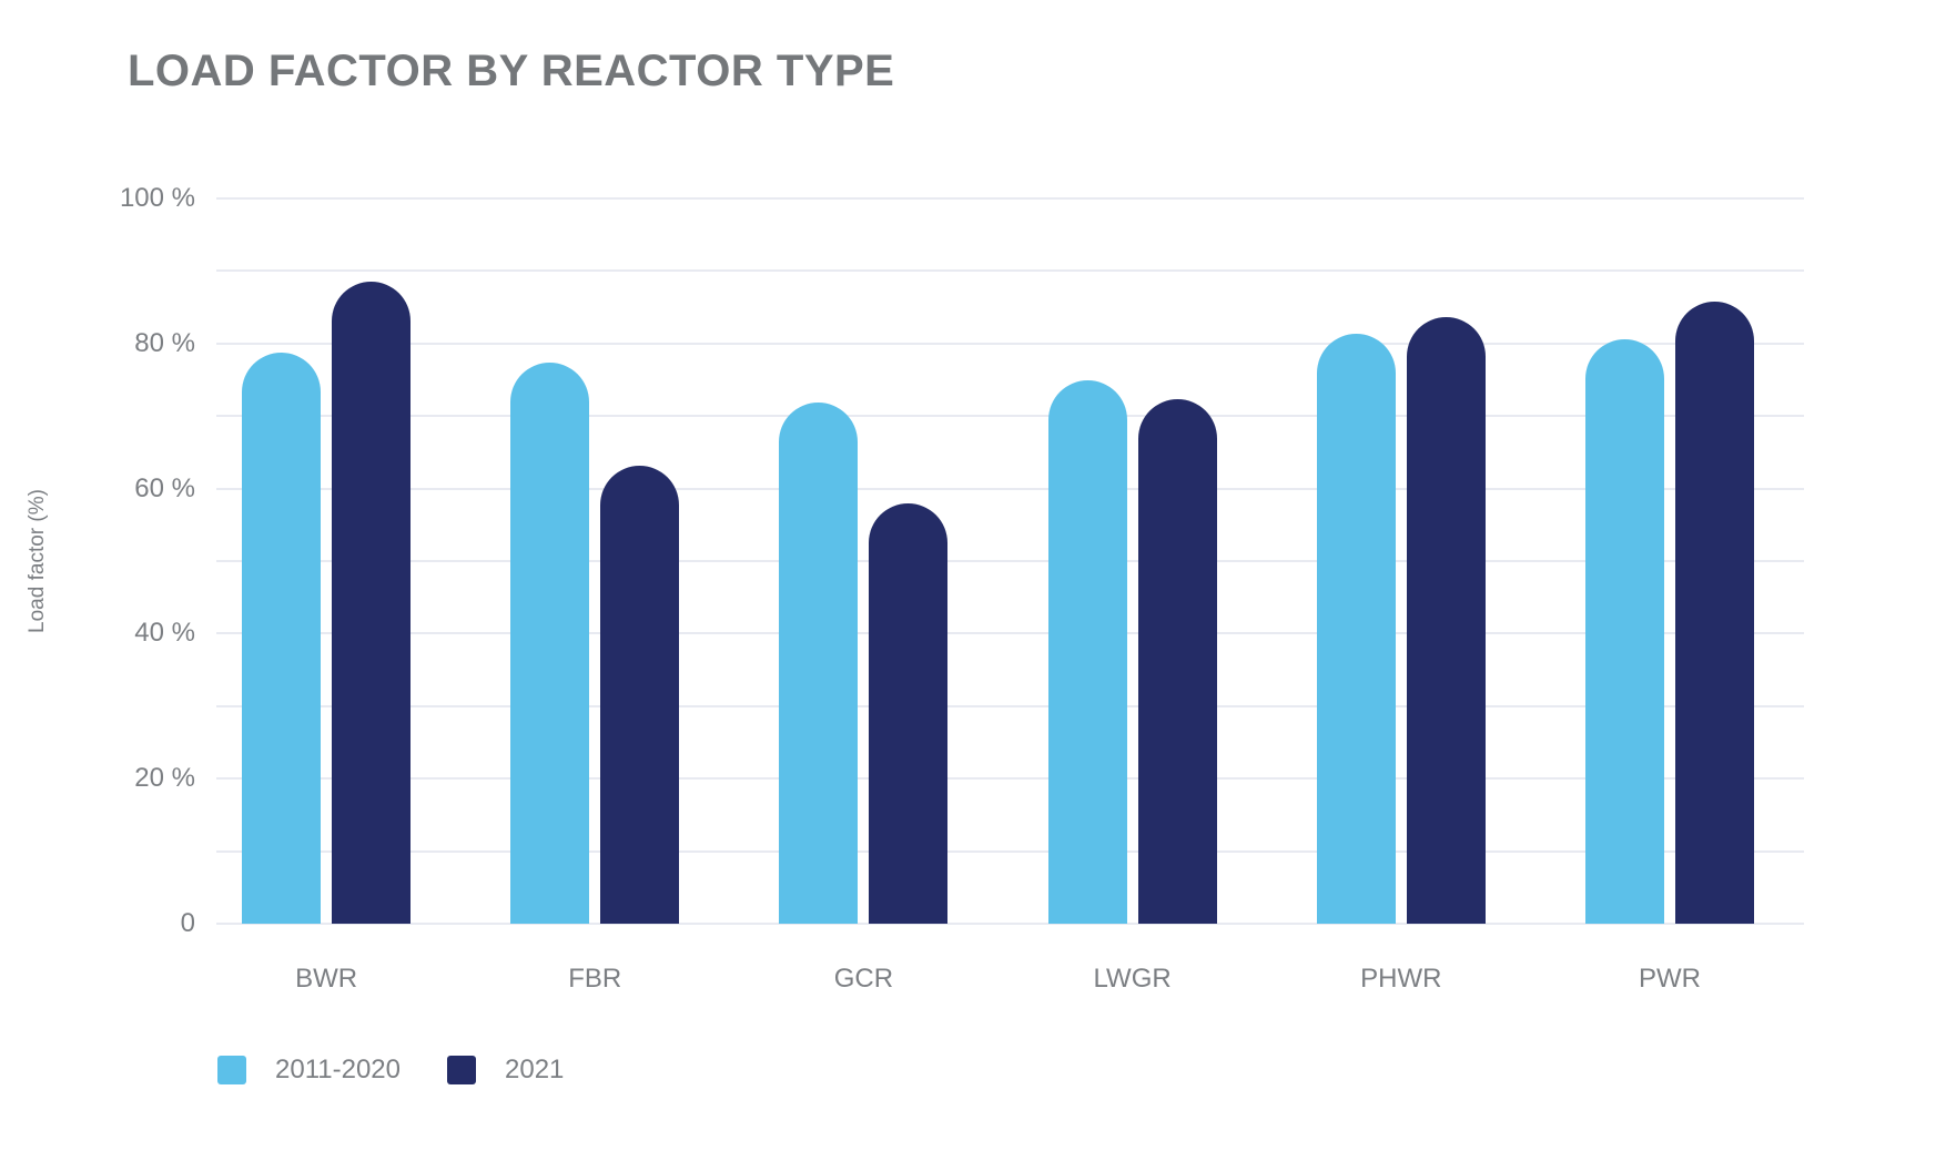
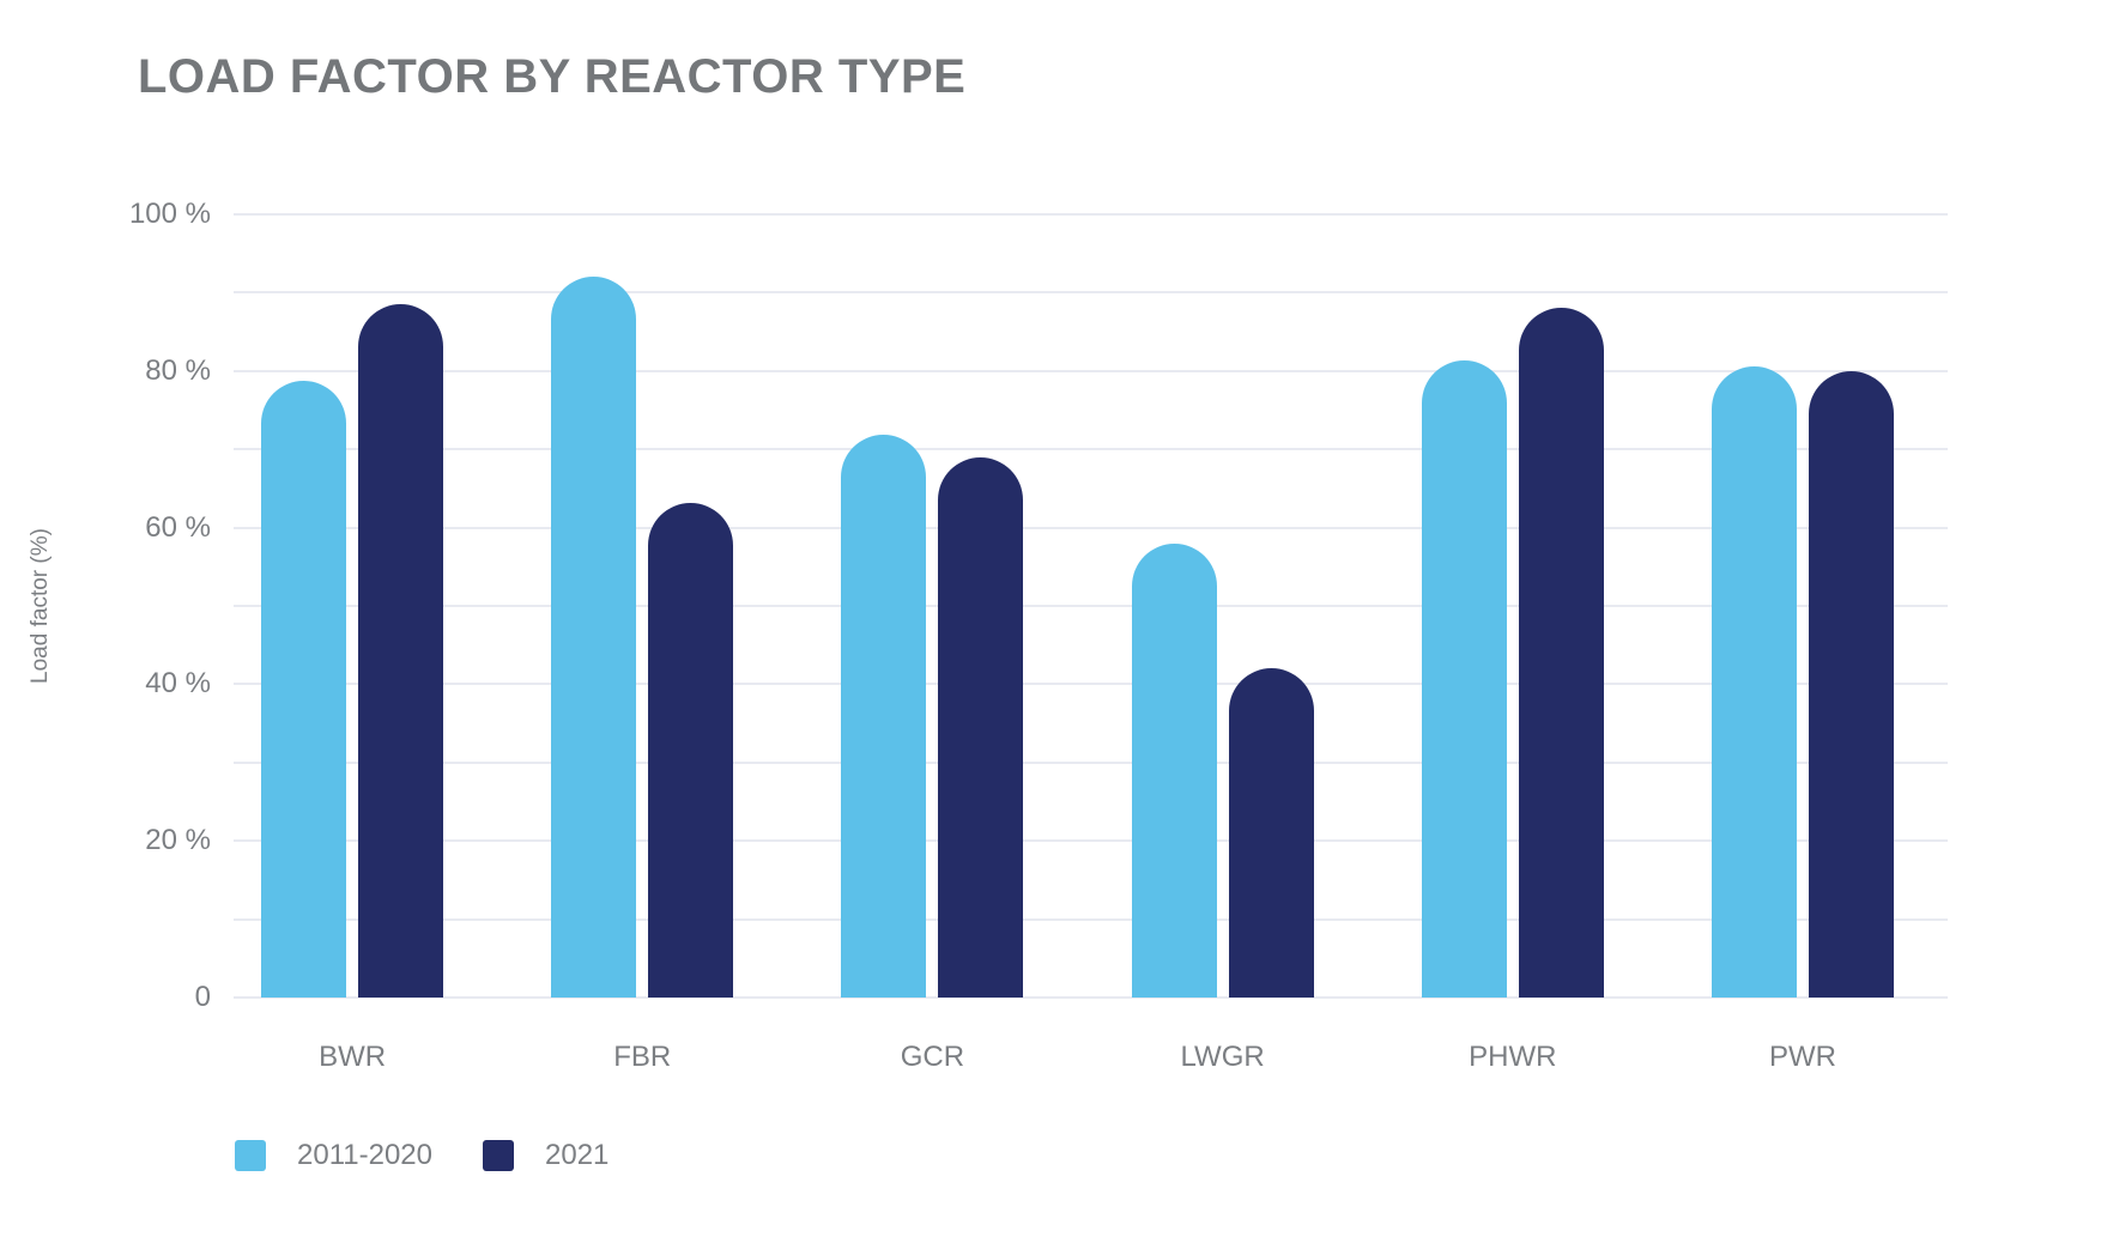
2011-2020/FBR: 77% -> 92%
2021/GCR: 58% -> 69%
2011-2020/LWGR: 75% -> 58%
2021/LWGR: 72% -> 42%
2021/PHWR: 84% -> 88%
2021/PWR: 86% -> 80%
